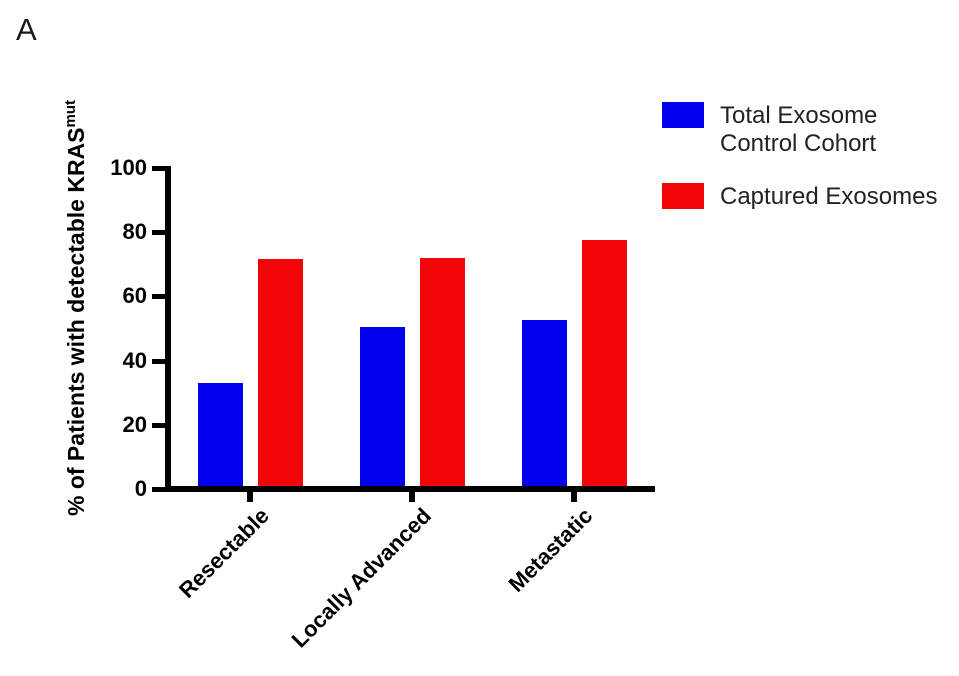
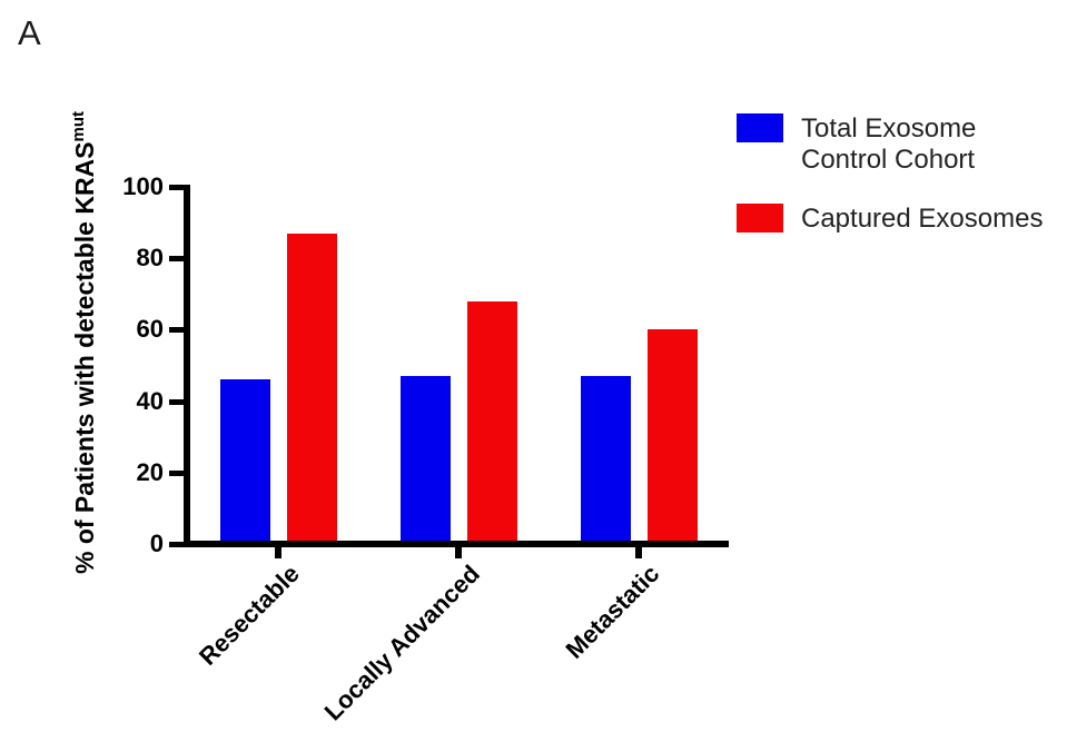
Total Exosome Control Cohort/Resectable: 33 -> 46
Captured Exosomes/Resectable: 72 -> 87
Total Exosome Control Cohort/Locally Advanced: 50 -> 47
Captured Exosomes/Locally Advanced: 72 -> 68
Total Exosome Control Cohort/Metastatic: 52 -> 47
Captured Exosomes/Metastatic: 78 -> 60
